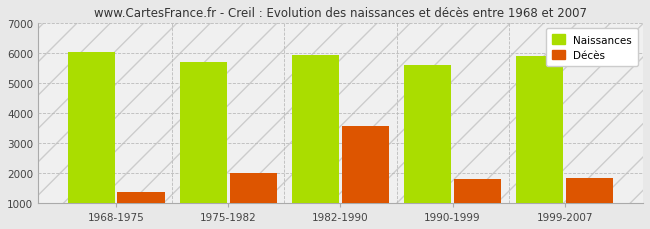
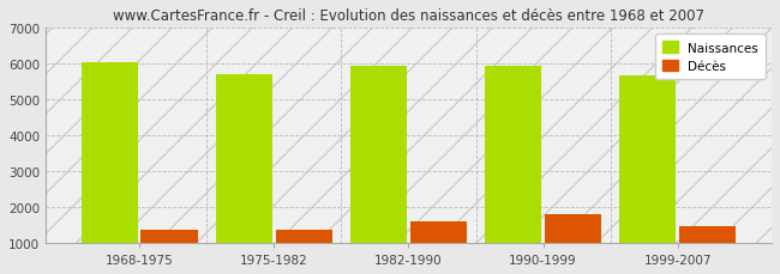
Décès/1975-1982: 2000 -> 1360
Décès/1982-1990: 3550 -> 1600
Naissances/1990-1999: 5600 -> 5940
Naissances/1999-2007: 5900 -> 5670
Décès/1999-2007: 1850 -> 1480
